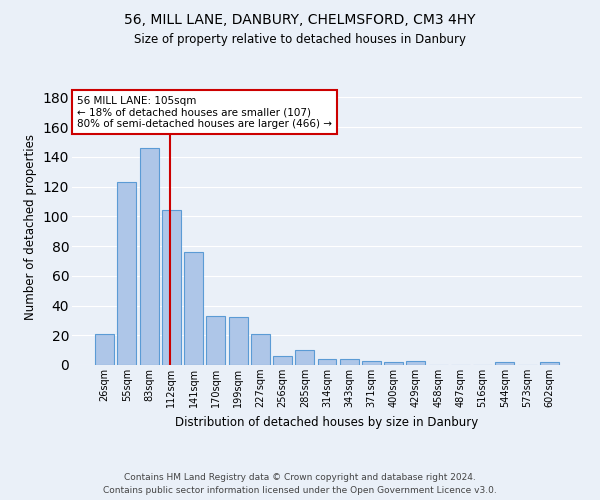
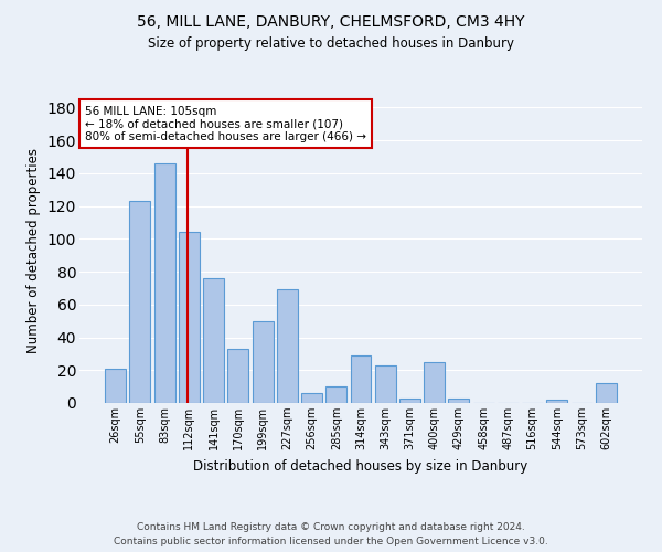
199sqm: 32 -> 50
227sqm: 21 -> 69
314sqm: 4 -> 29
343sqm: 4 -> 23
400sqm: 2 -> 25
602sqm: 2 -> 12
